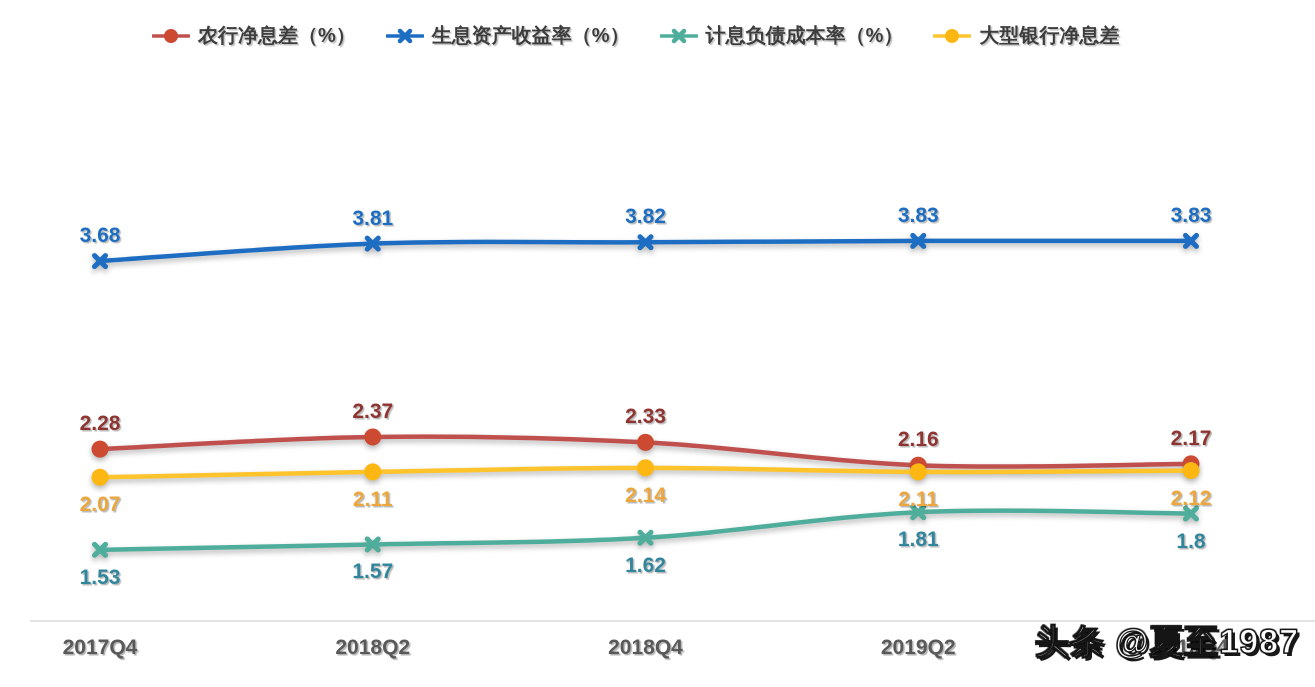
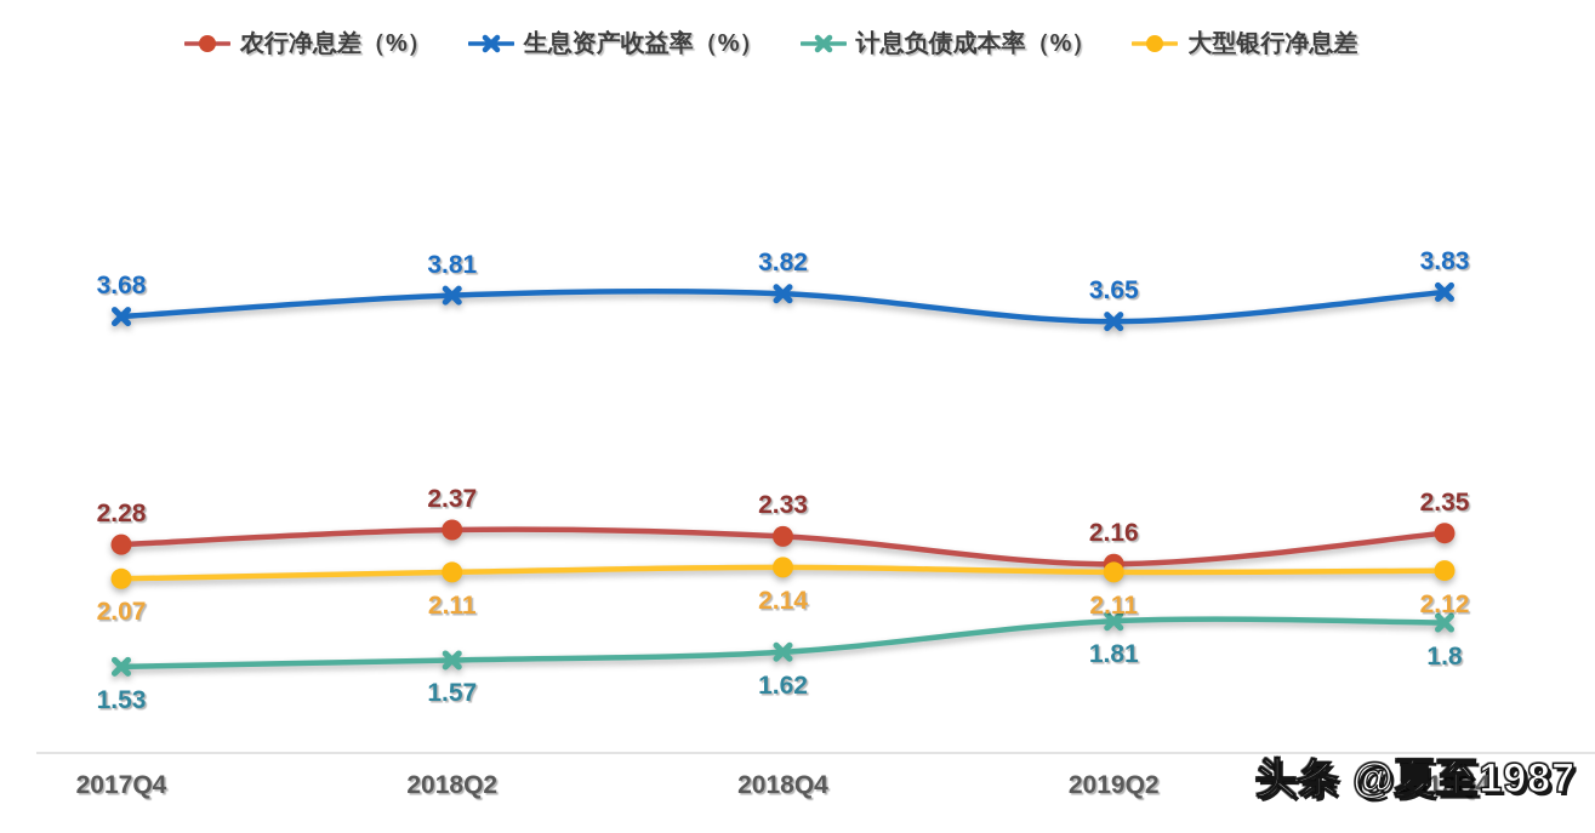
生息资产收益率（%）/2019Q2: 3.83 -> 3.65
农行净息差（%）/2019Q4: 2.17 -> 2.35
